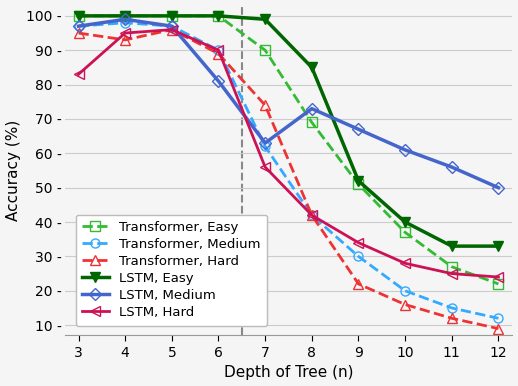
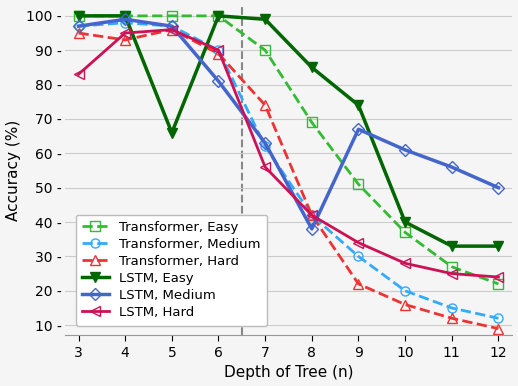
LSTM, Easy/5: 100 - -> 66 -
LSTM, Medium/8: 73 - -> 38 -
LSTM, Easy/9: 52 - -> 74 -
